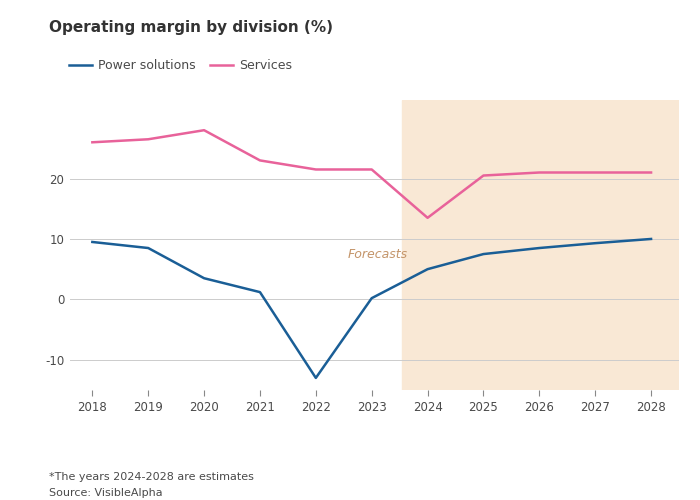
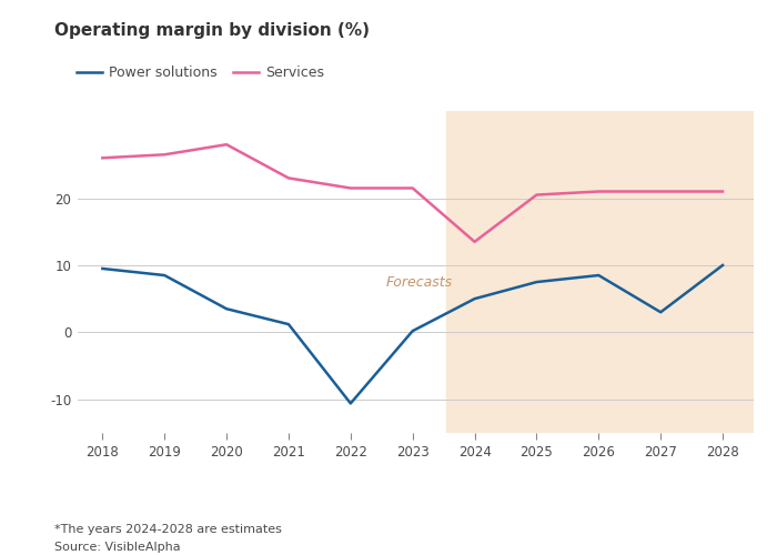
Power solutions/2022: -13.0 -> -10.6
Power solutions/2027: 9.3 -> 3.0
